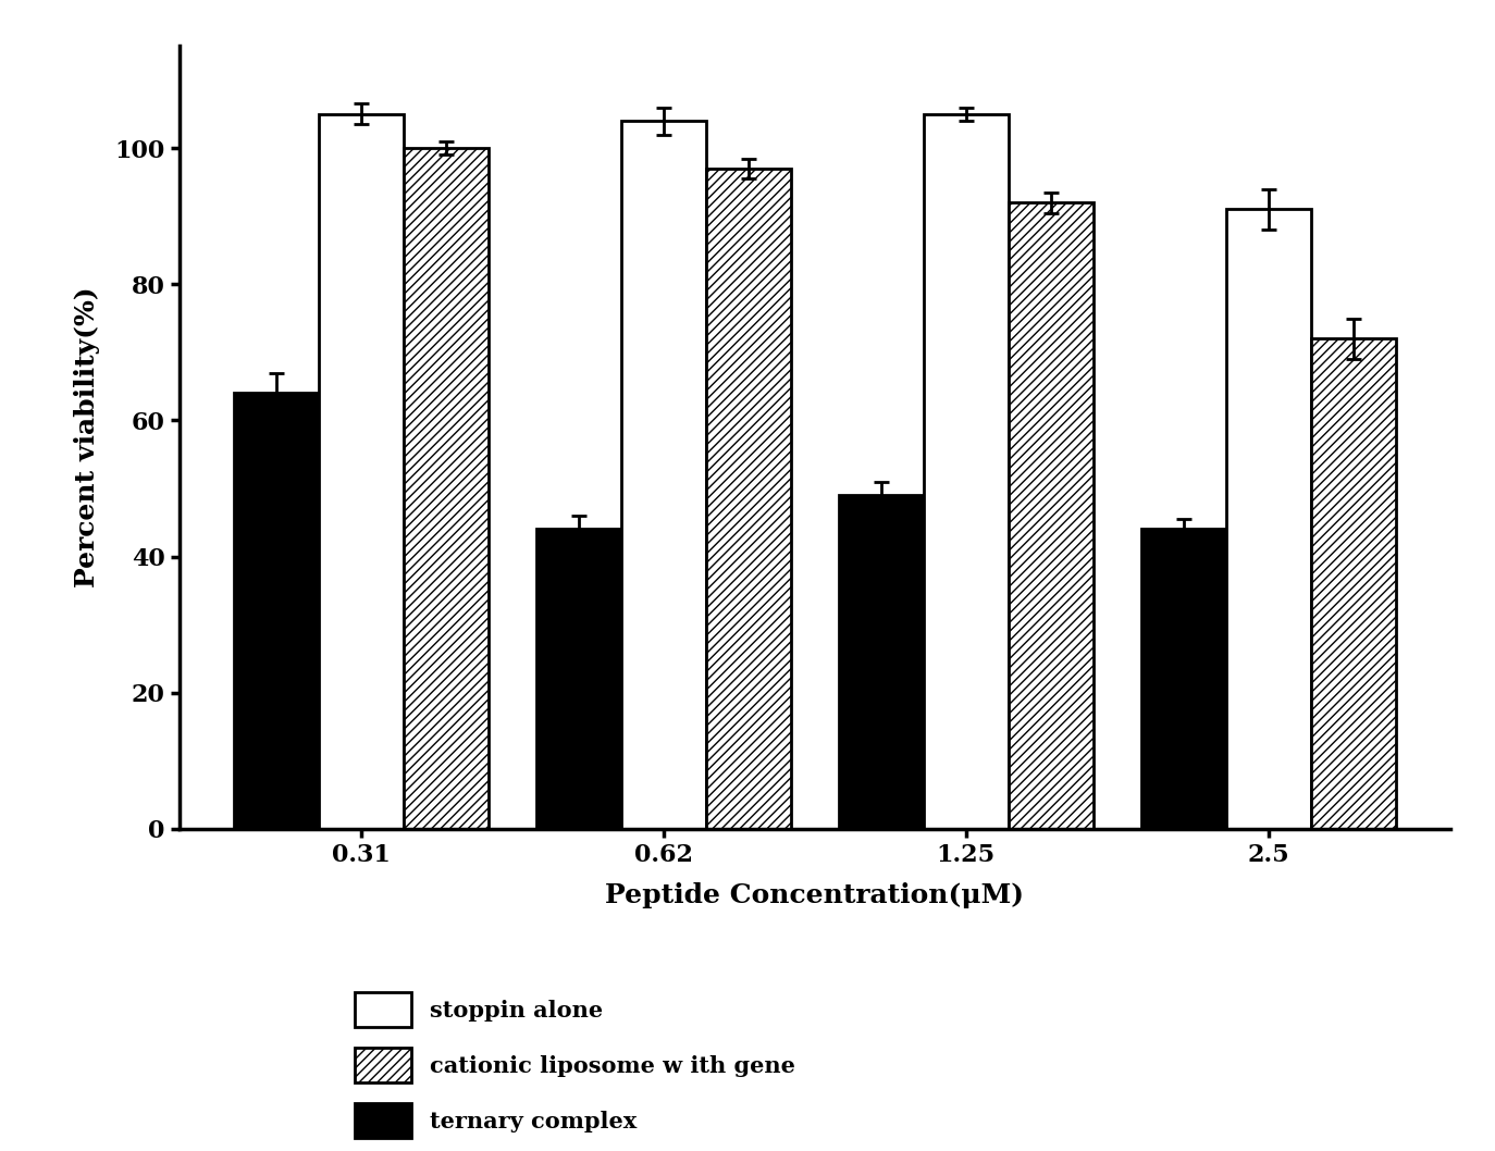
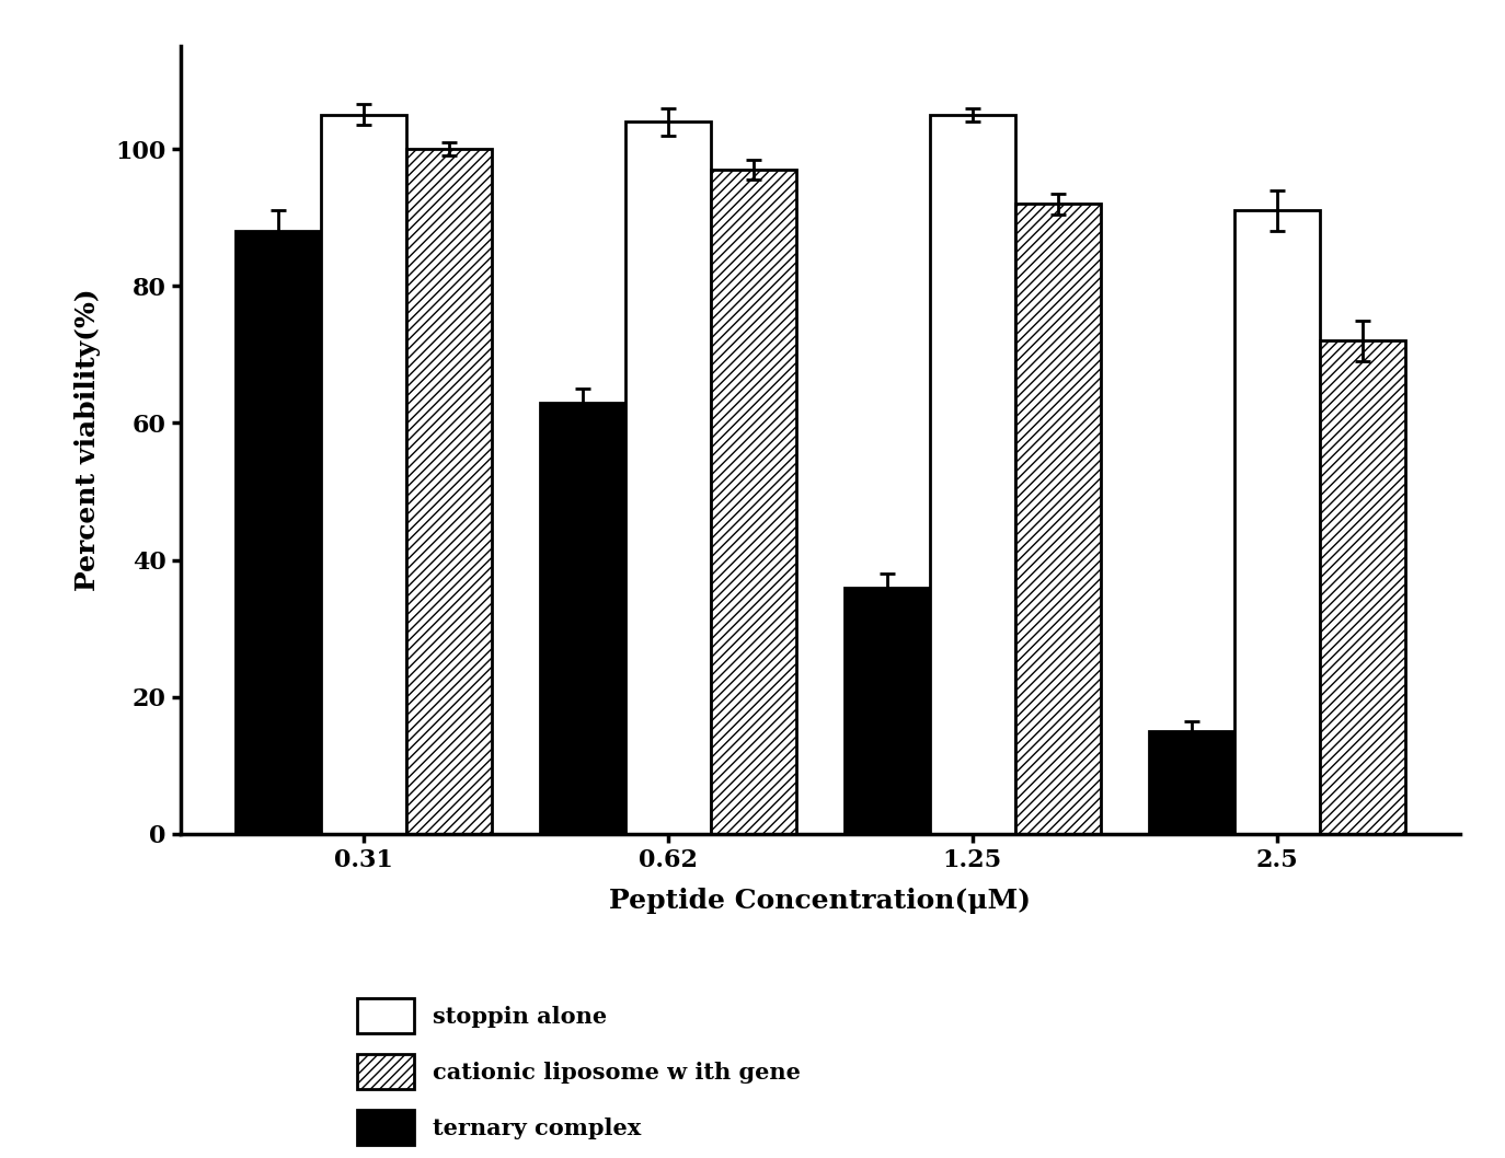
ternary complex/0.31: 64 -> 88
ternary complex/0.62: 44 -> 63
ternary complex/1.25: 49 -> 36
ternary complex/2.5: 44 -> 15
